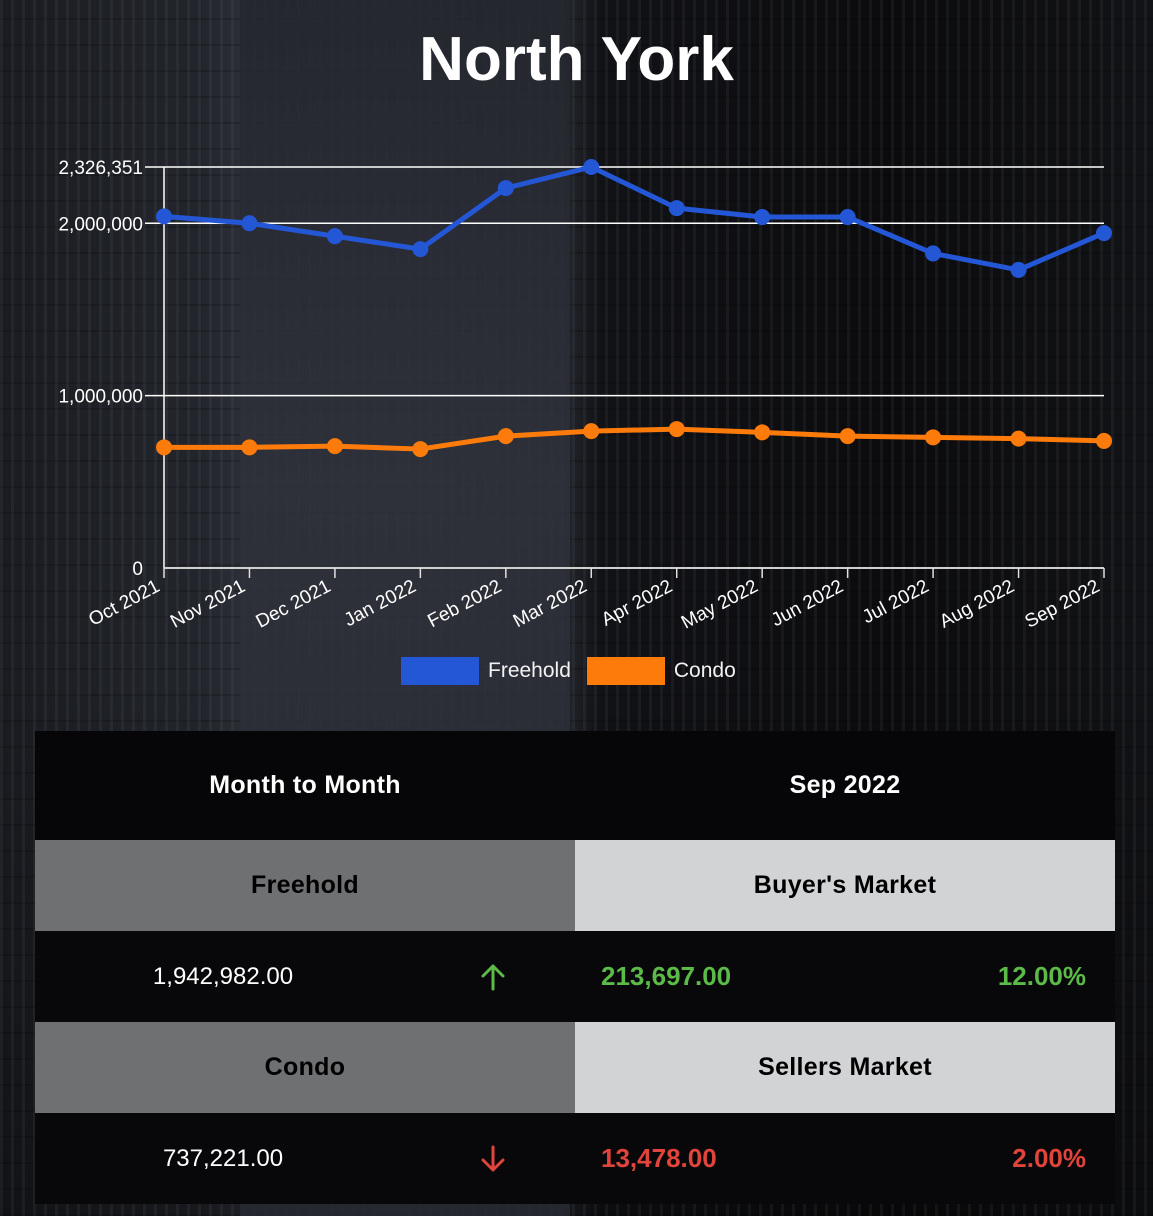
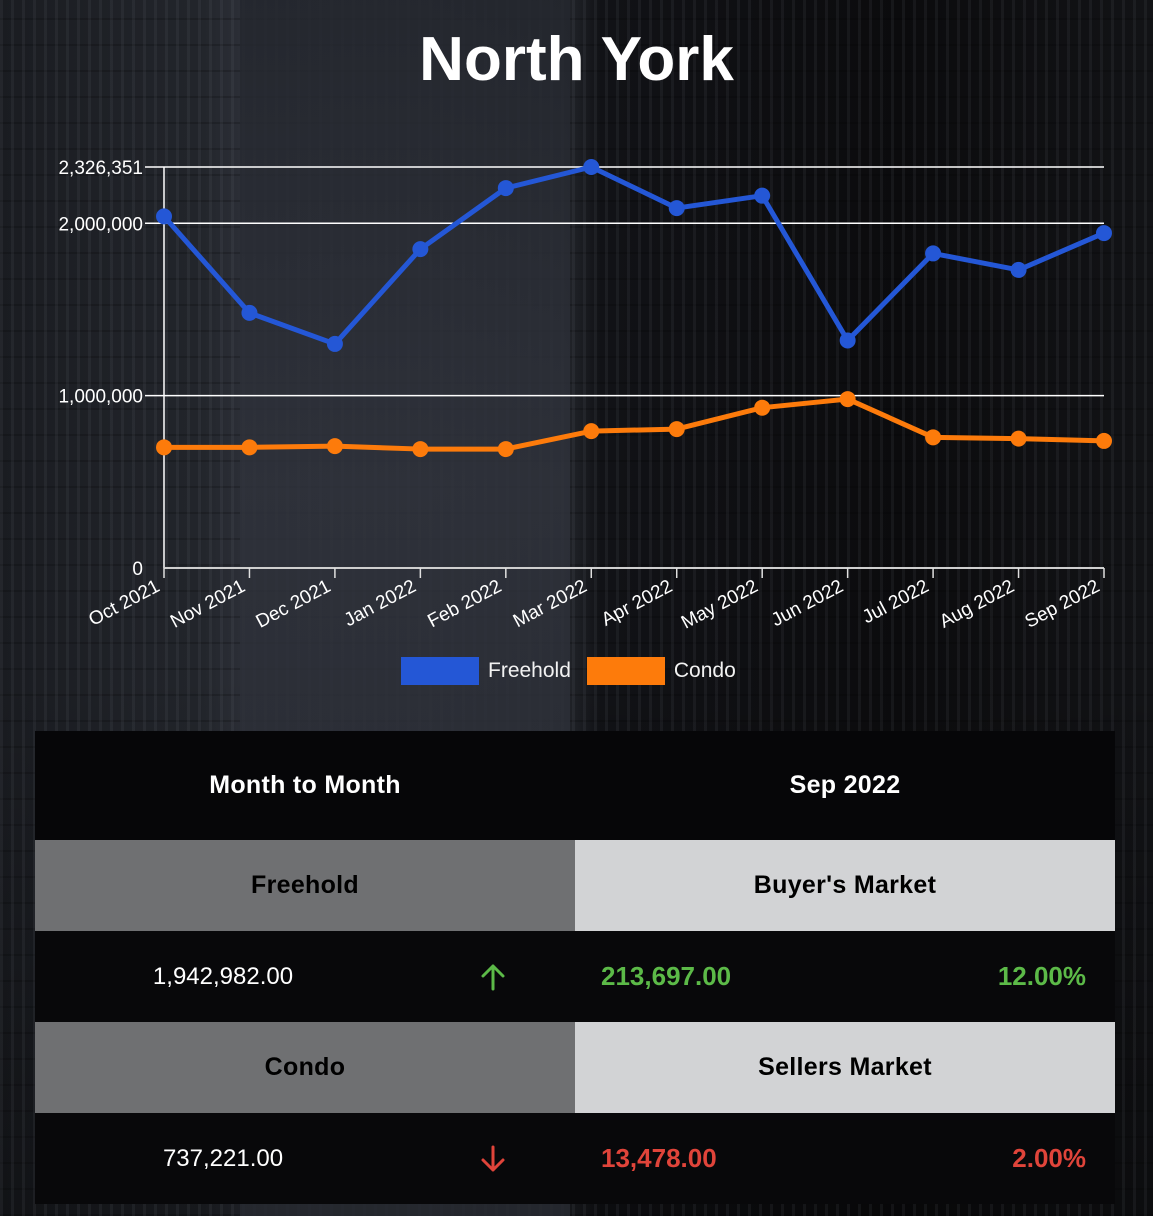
Freehold/Nov 2021: 2000000 -> 1480000
Freehold/Dec 2021: 1920000 -> 1300000
Condo/Feb 2022: 760000 -> 690000
Freehold/May 2022: 2040000 -> 2160000
Condo/May 2022: 790000 -> 930000
Freehold/Jun 2022: 2040000 -> 1320000
Condo/Jun 2022: 760000 -> 980000
